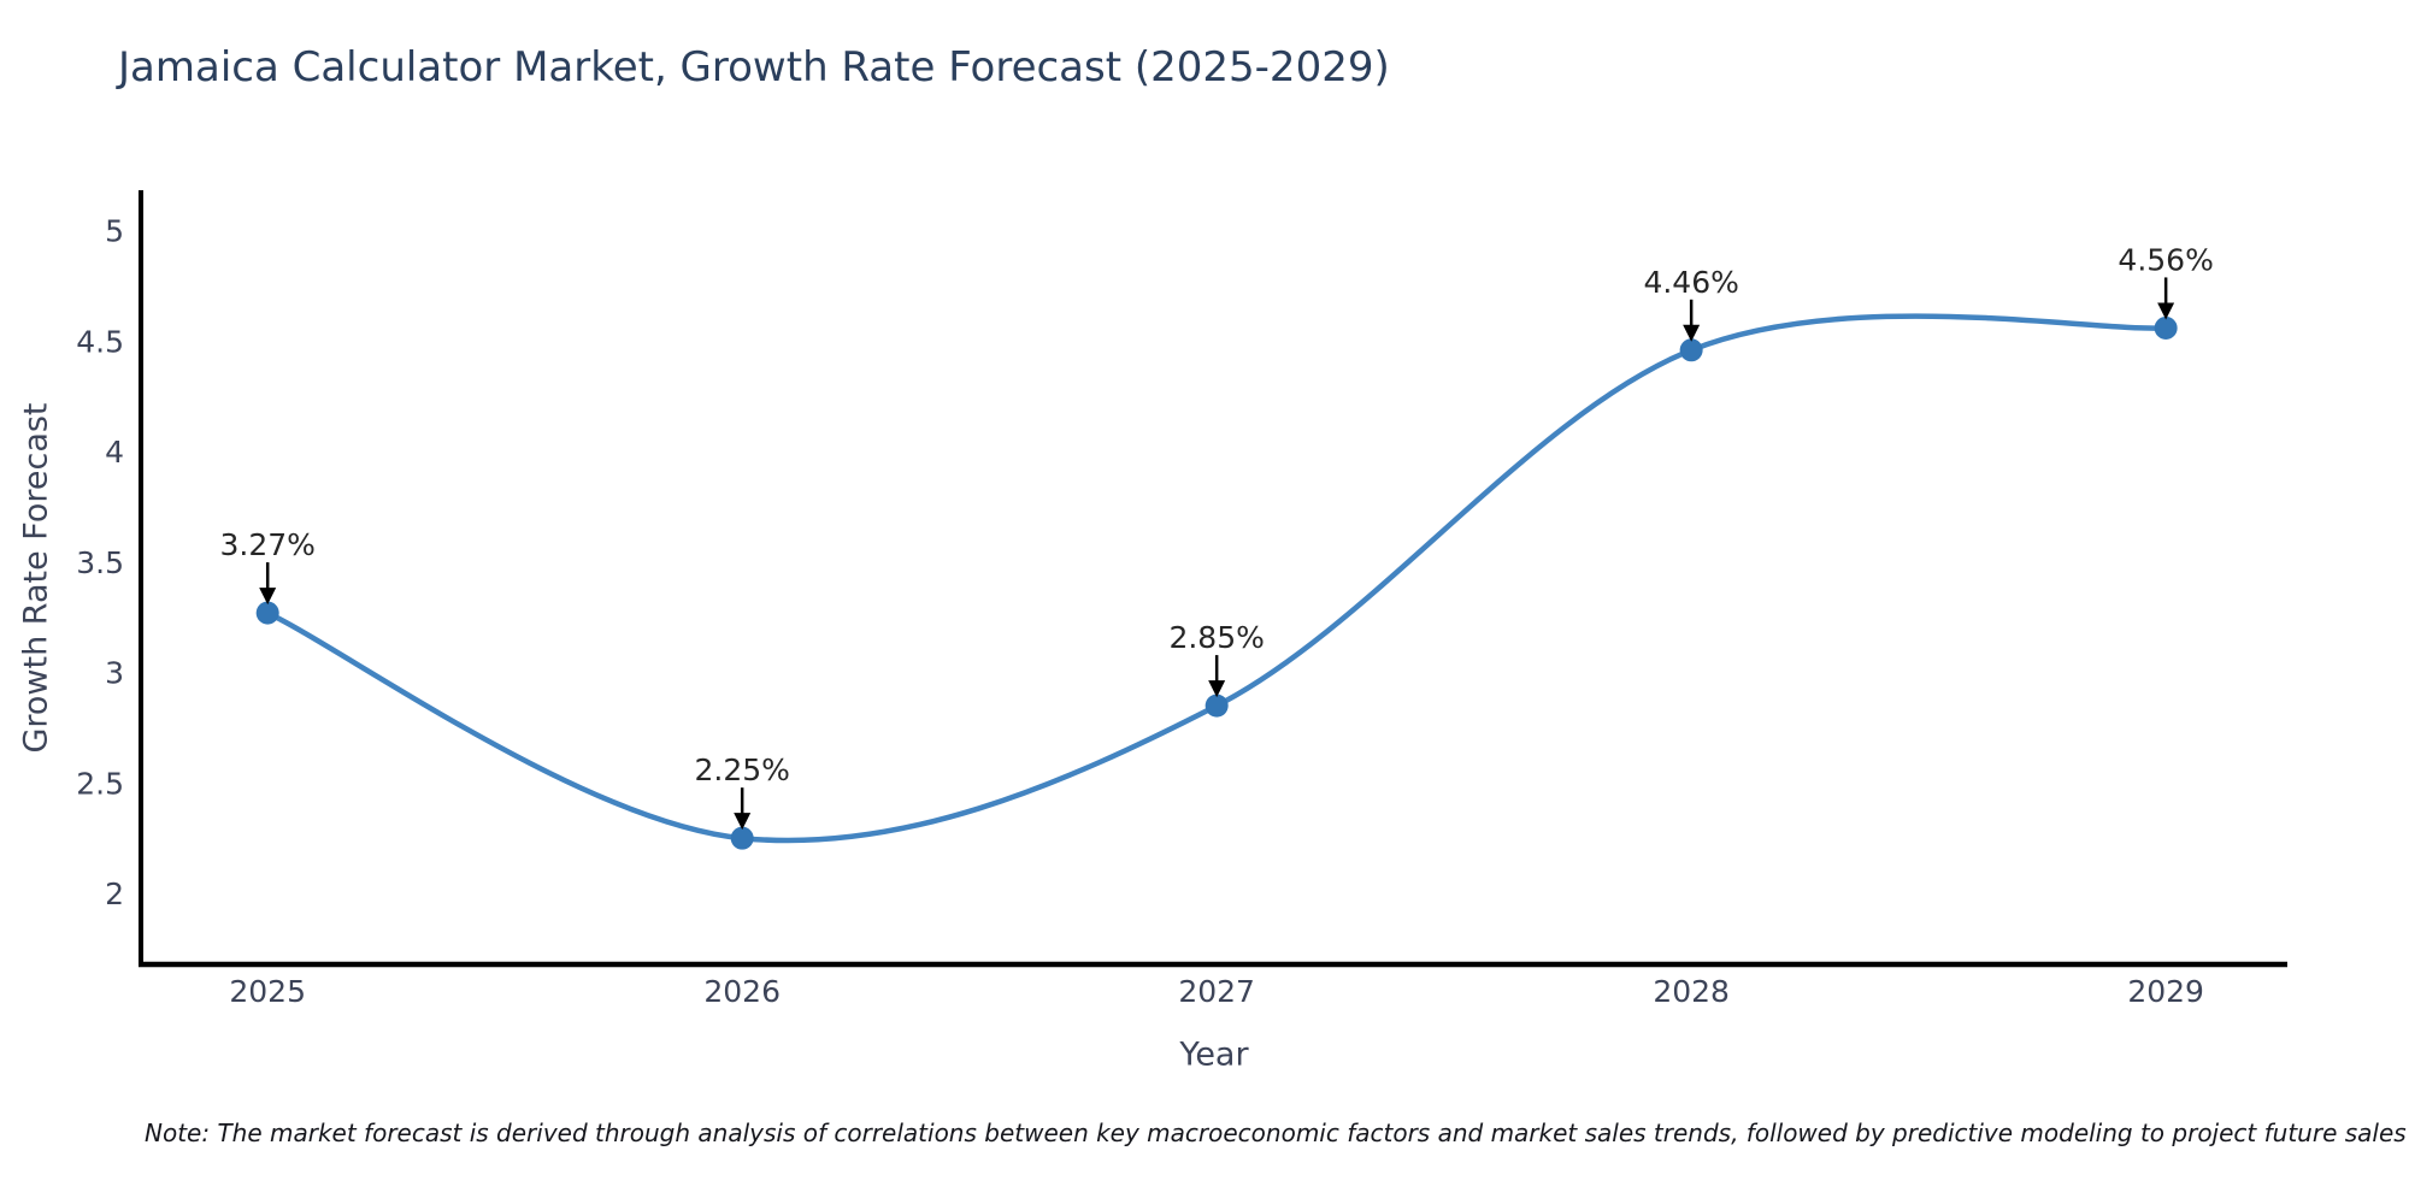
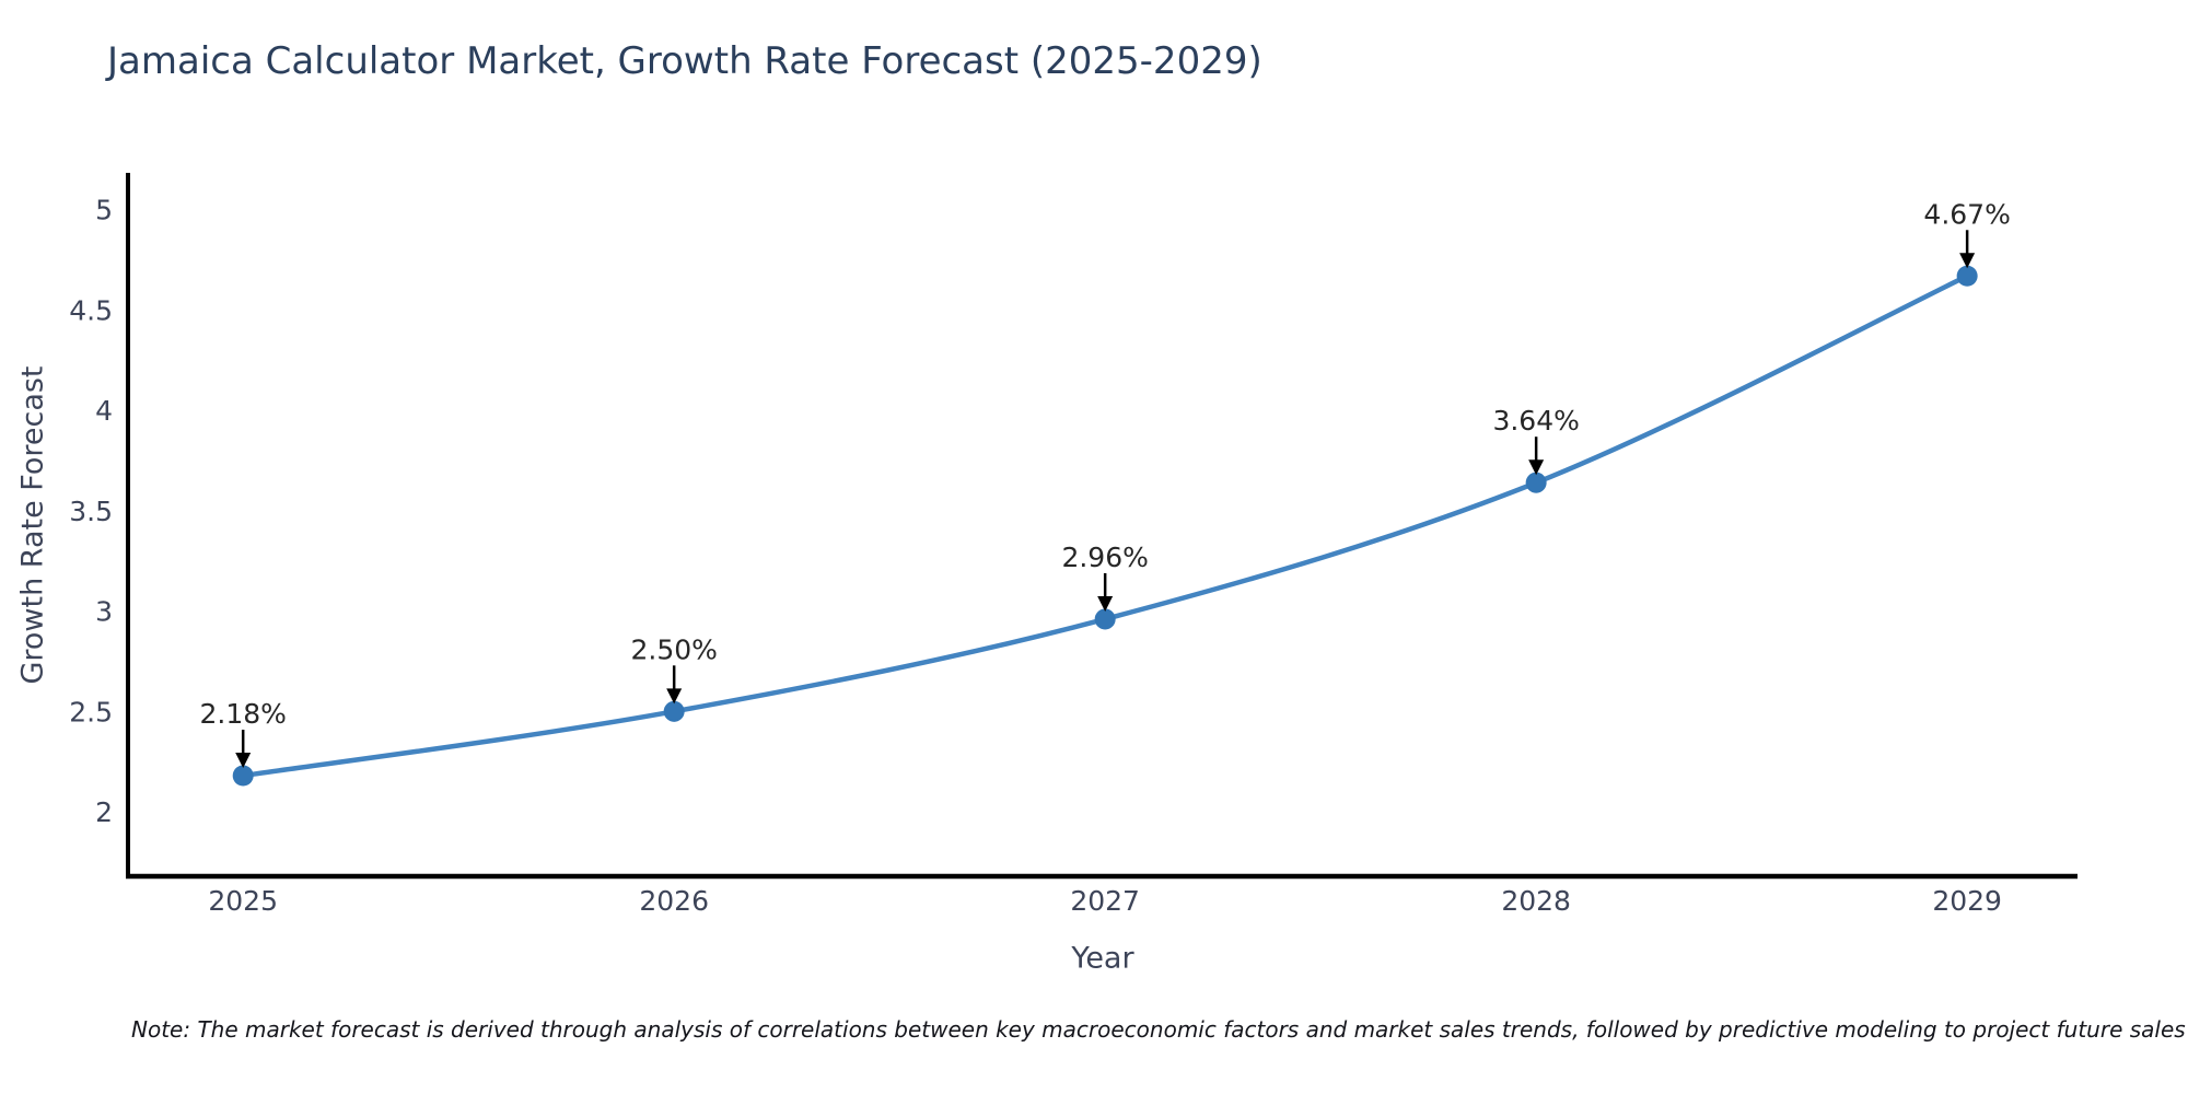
2025: 3.27% -> 2.18%
2026: 2.25% -> 2.50%
2027: 2.85% -> 2.96%
2028: 4.46% -> 3.64%
2029: 4.56% -> 4.67%
